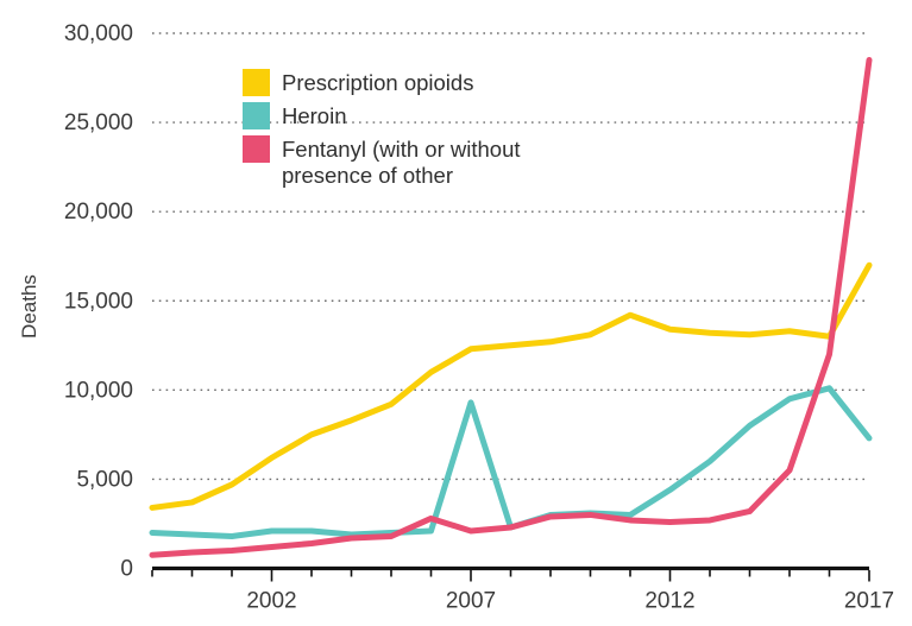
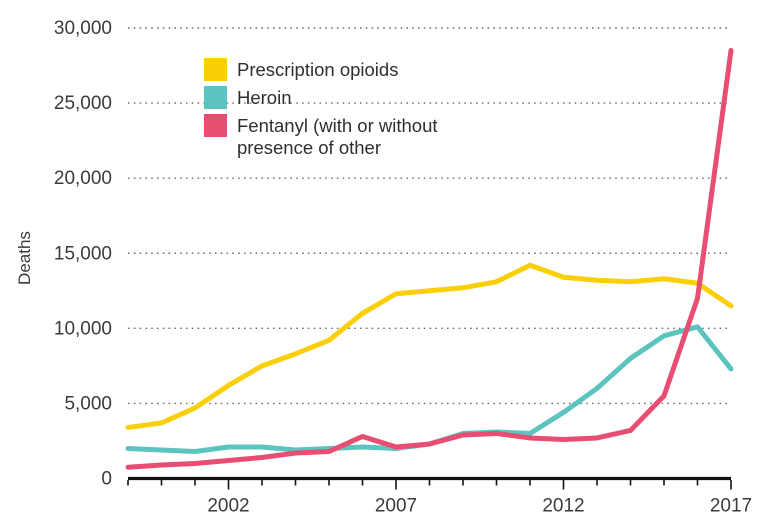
Heroin/2007: 9300 -> 2000
Prescription opioids/2017: 17000 -> 11500
